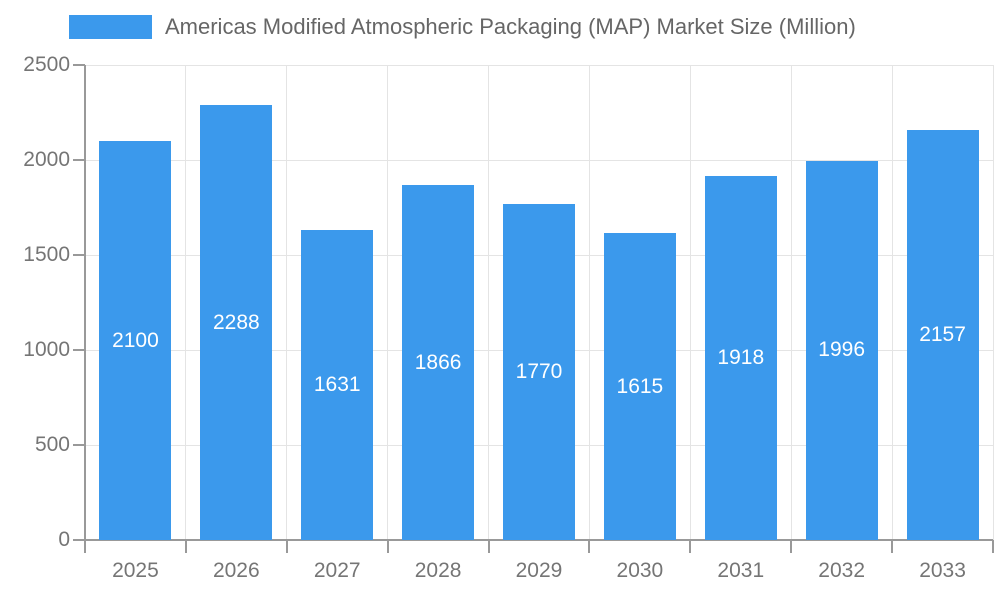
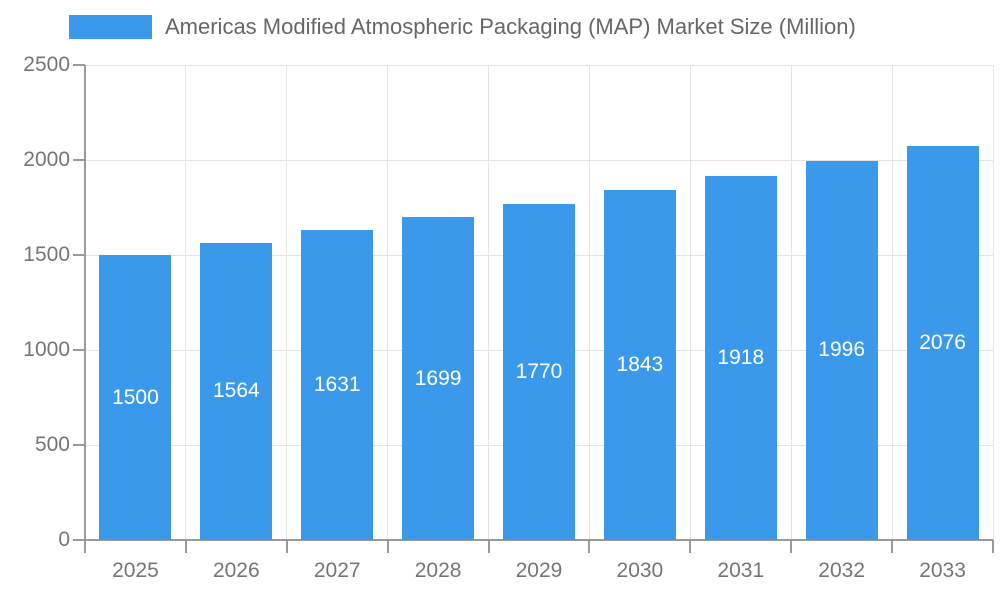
2025: 2100 -> 1500
2026: 2288 -> 1564
2028: 1866 -> 1699
2030: 1615 -> 1843
2033: 2157 -> 2076
